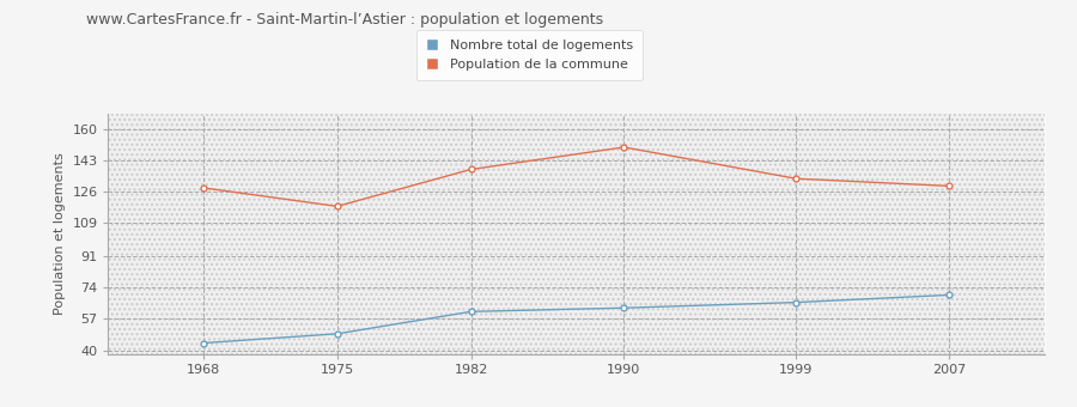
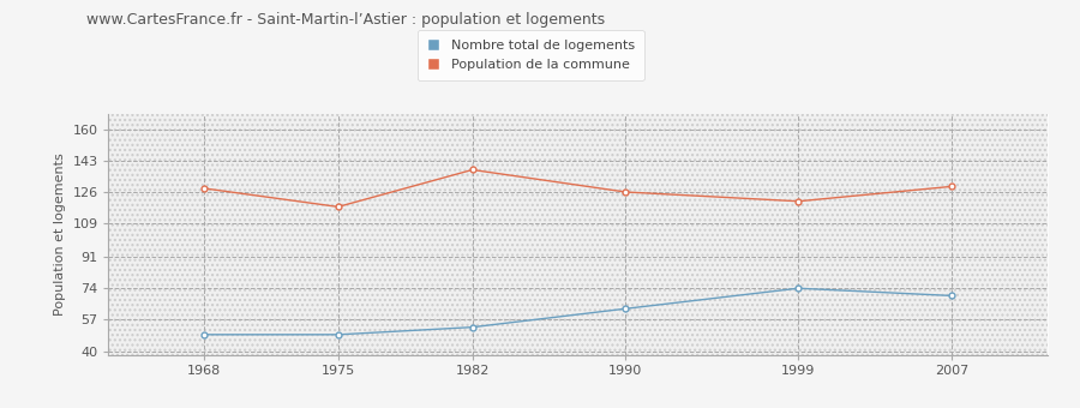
Nombre total de logements/1968: 44 -> 49
Nombre total de logements/1982: 61 -> 53
Population de la commune/1990: 150 -> 126
Nombre total de logements/1999: 66 -> 74
Population de la commune/1999: 133 -> 121
